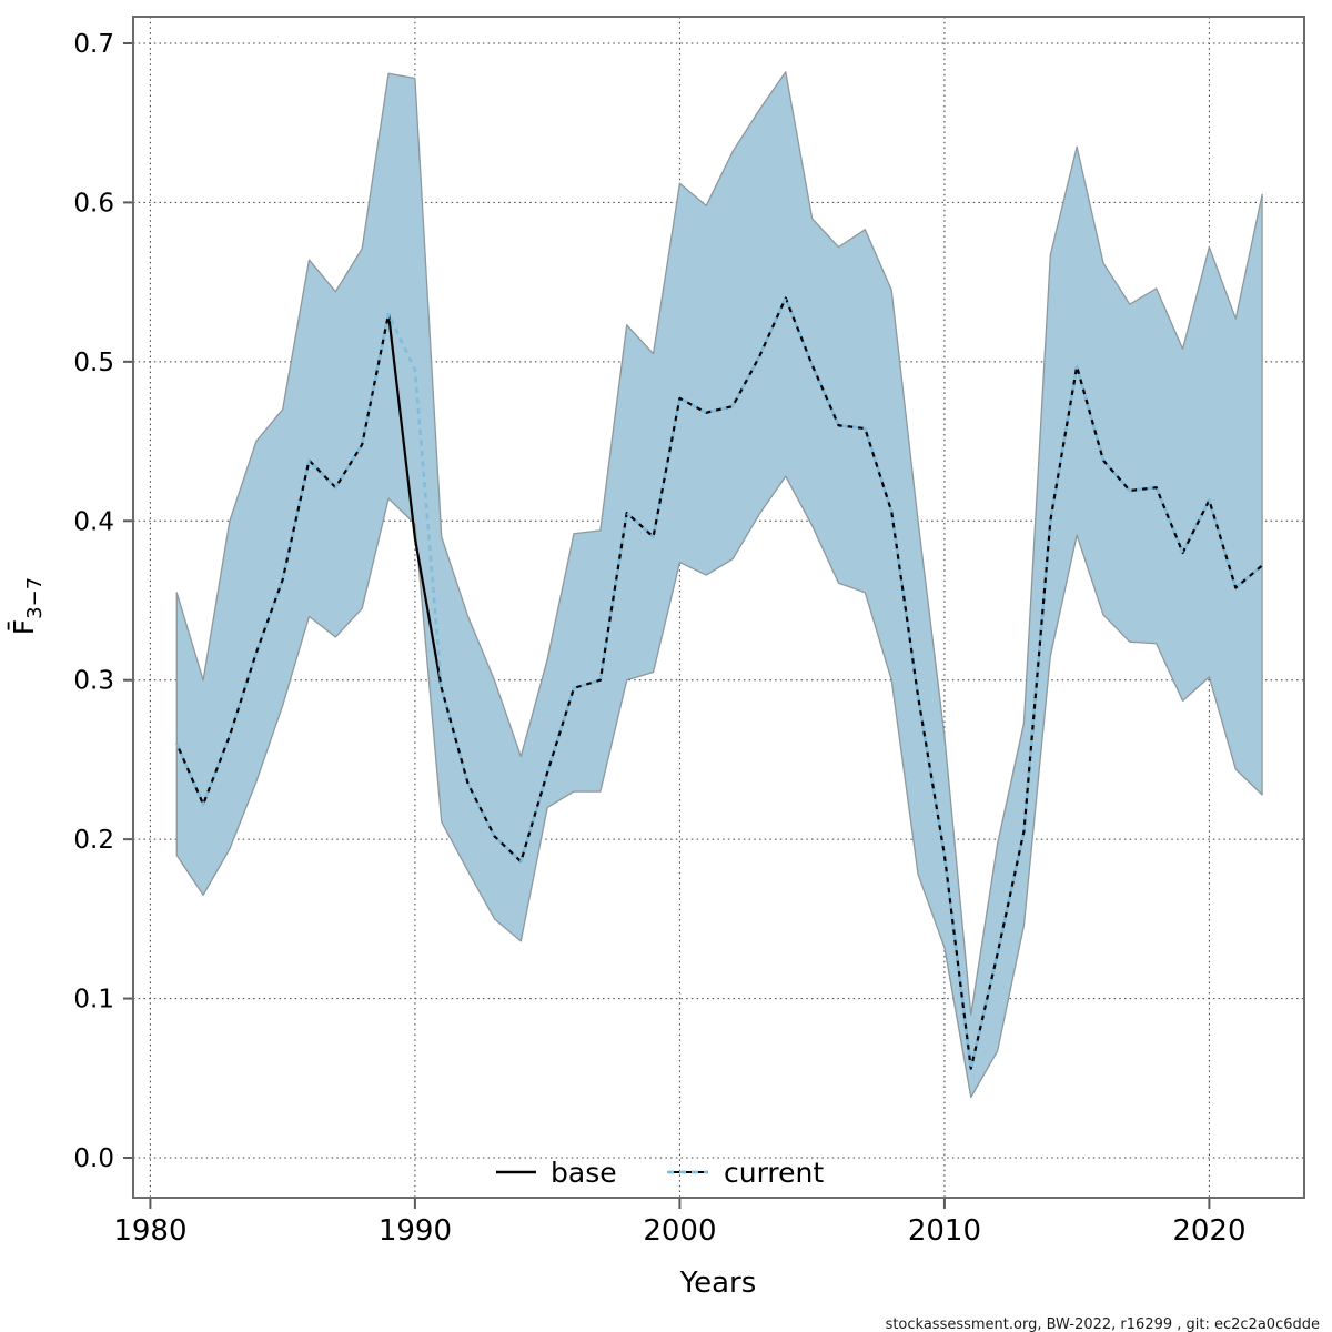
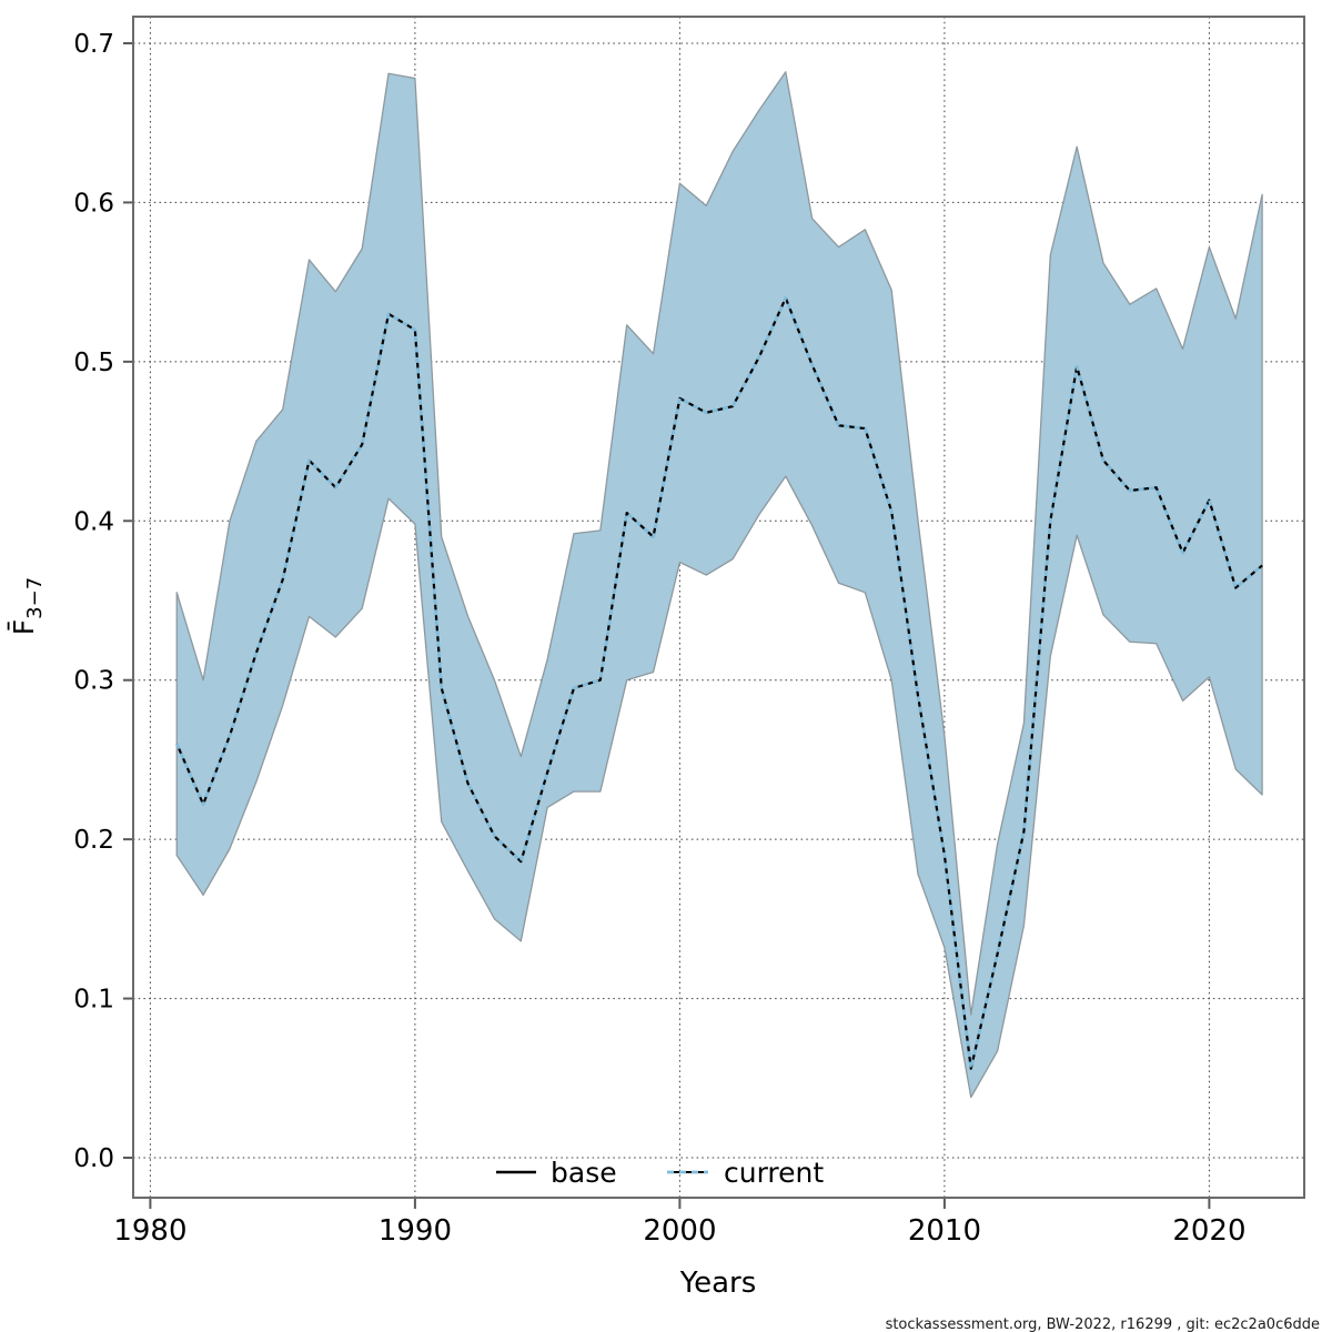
base/1990: 0.389 -> 0.520
current/1990: 0.495 -> 0.520
